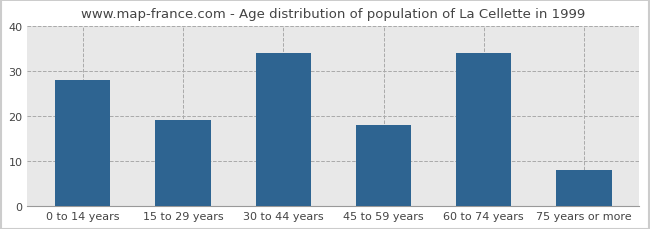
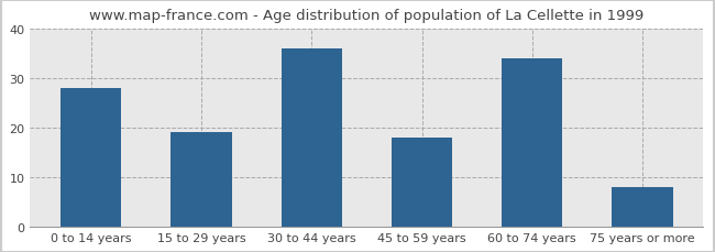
30 to 44 years: 34 -> 36
